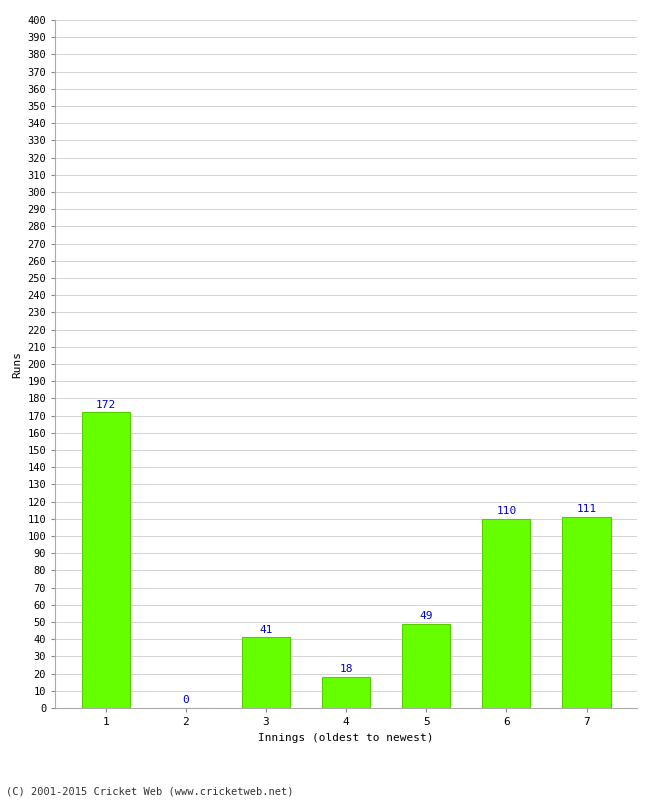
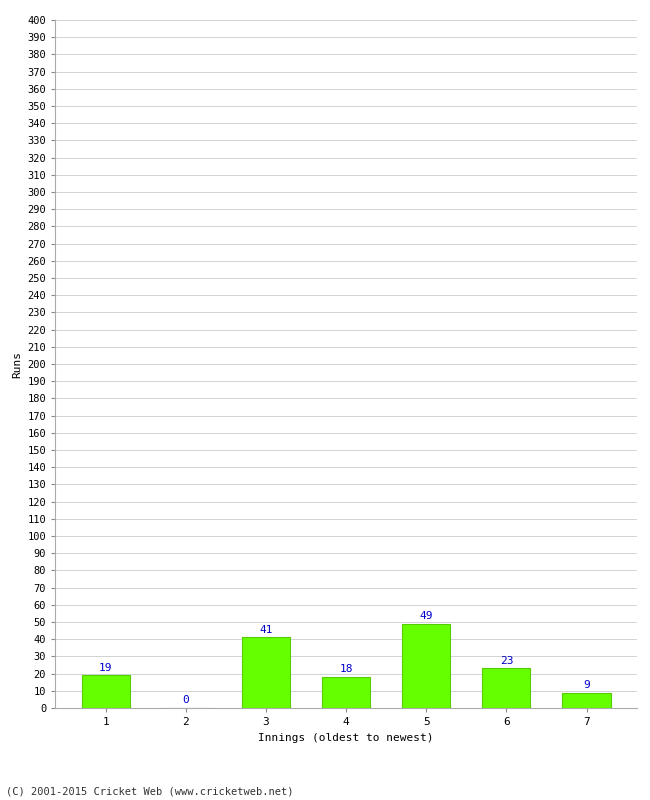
1: 172 -> 19
6: 110 -> 23
7: 111 -> 9
